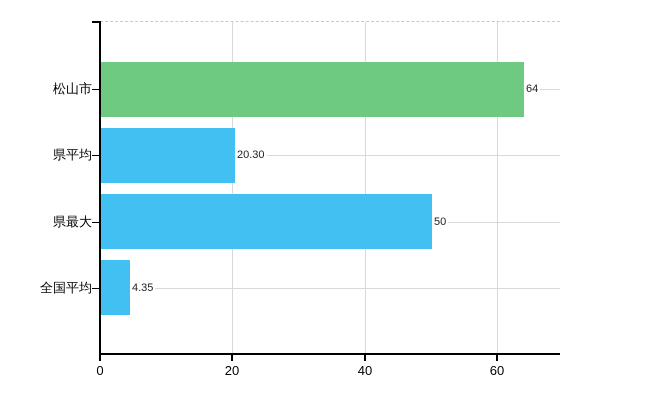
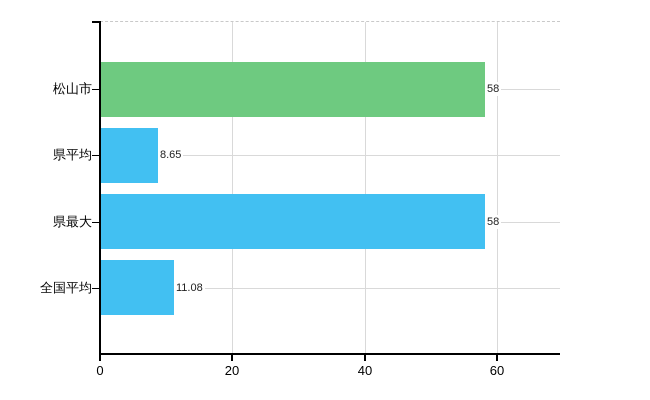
松山市: 64 -> 58
県平均: 20.30 -> 8.65
県最大: 50 -> 58
全国平均: 4.35 -> 11.08
